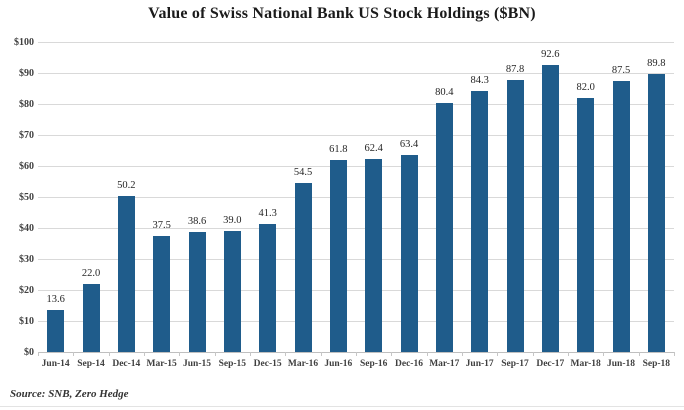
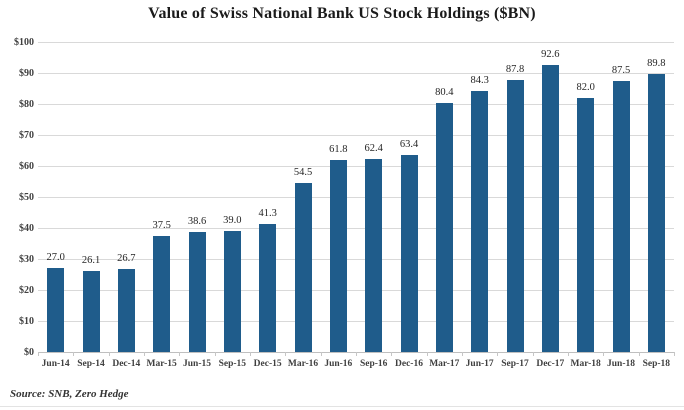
Jun-14: 13.6 -> 27.0
Sep-14: 22.0 -> 26.1
Dec-14: 50.2 -> 26.7
